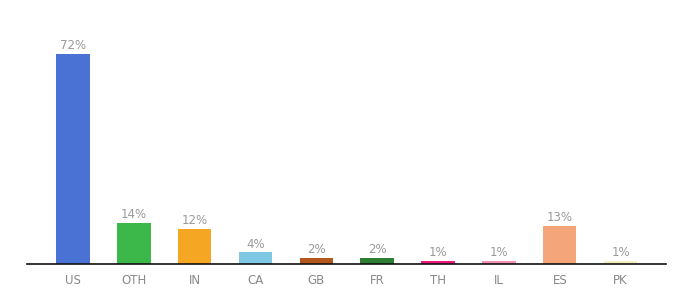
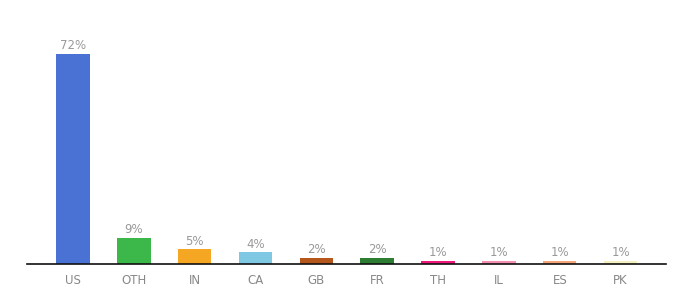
OTH: 14% -> 9%
IN: 12% -> 5%
ES: 13% -> 1%
